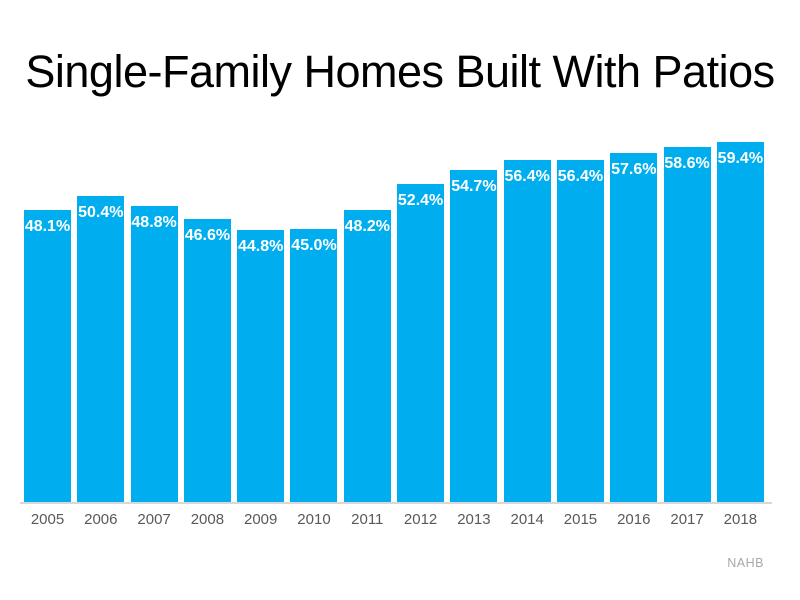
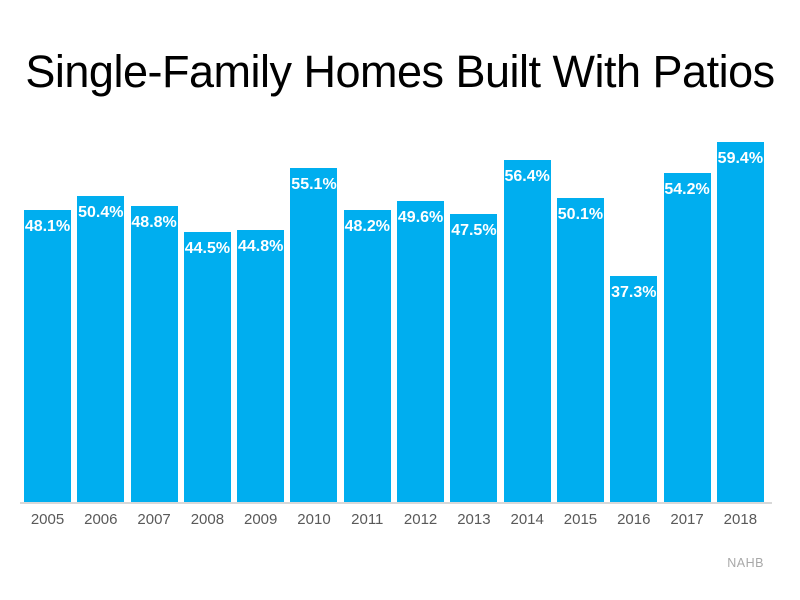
2008: 46.6% -> 44.5%
2010: 45.0% -> 55.1%
2012: 52.4% -> 49.6%
2013: 54.7% -> 47.5%
2015: 56.4% -> 50.1%
2016: 57.6% -> 37.3%
2017: 58.6% -> 54.2%
